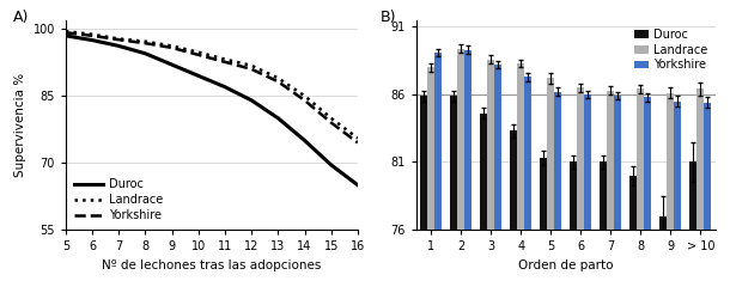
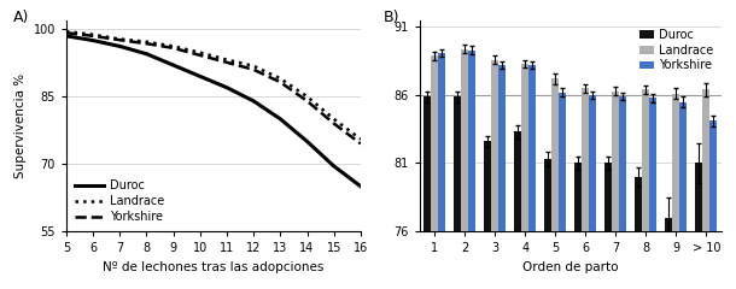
Landrace/1: 88.0 -> 88.9
Duroc/3: 84.6 -> 82.6
Yorkshire/4: 87.3 -> 88.2
Yorkshire/> 10: 85.4 -> 84.1
